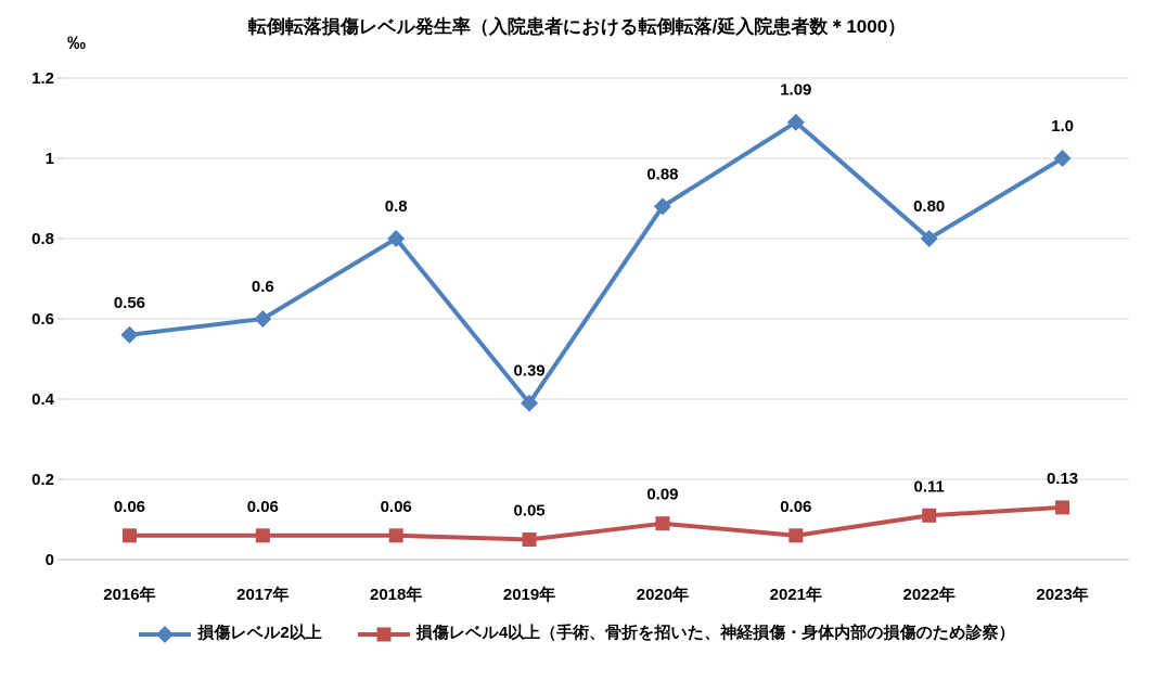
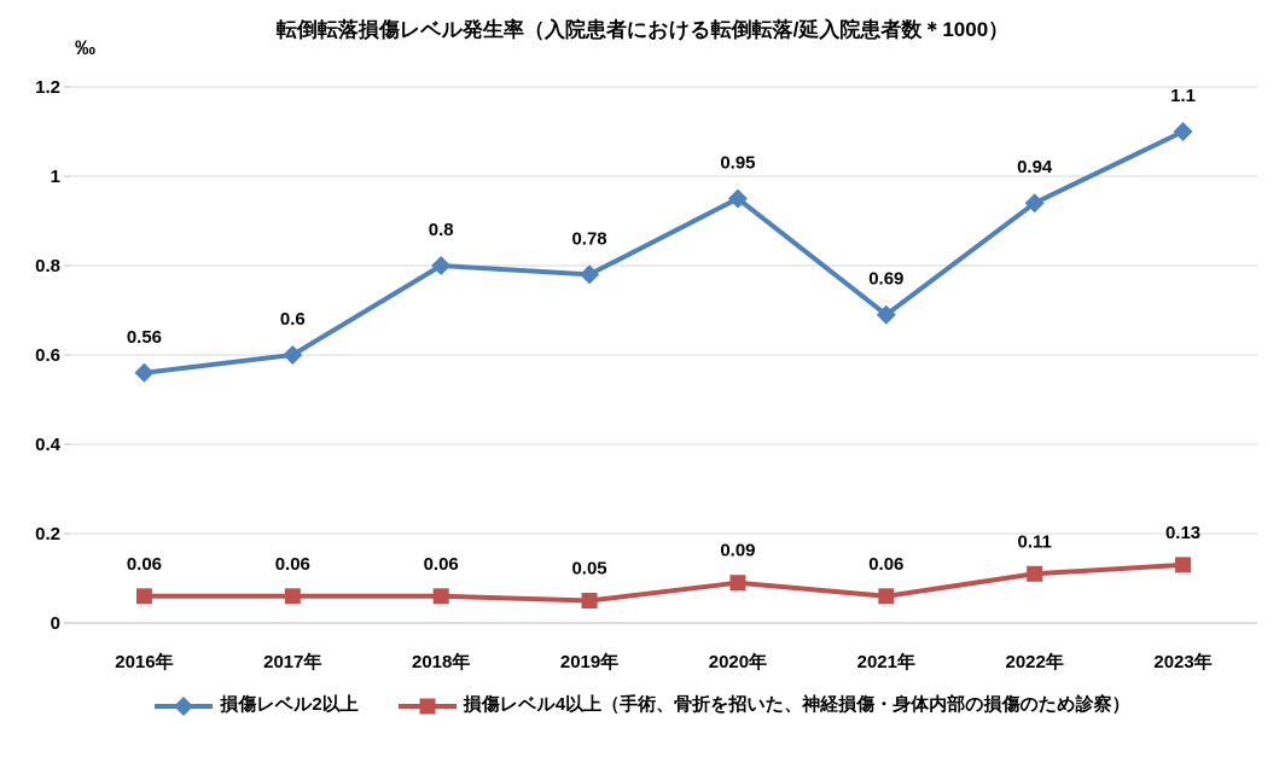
損傷レベル2以上/2019年: 0.39 -> 0.78
損傷レベル2以上/2020年: 0.88 -> 0.95
損傷レベル2以上/2021年: 1.09 -> 0.69
損傷レベル2以上/2022年: 0.80 -> 0.94
損傷レベル2以上/2023年: 1.0 -> 1.1
